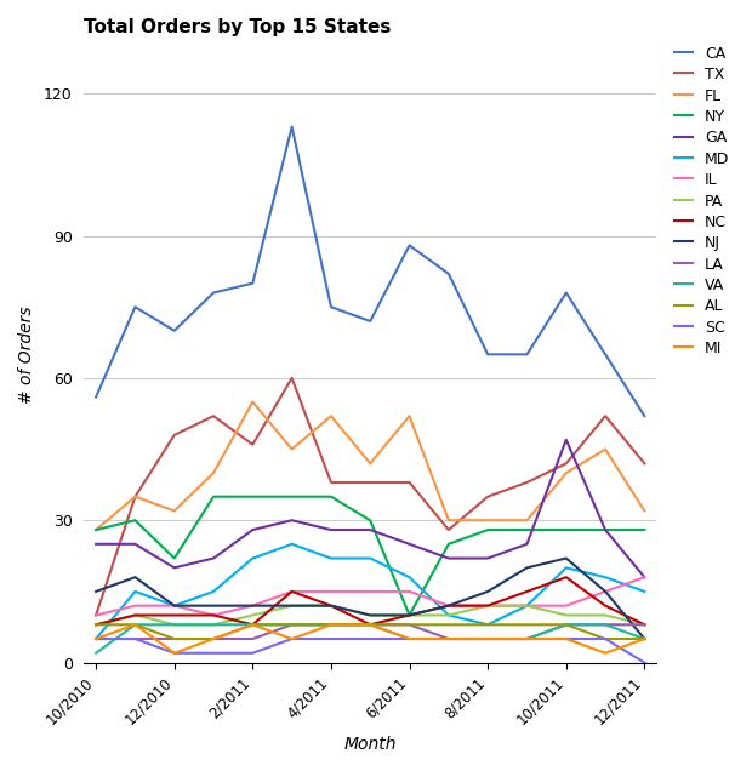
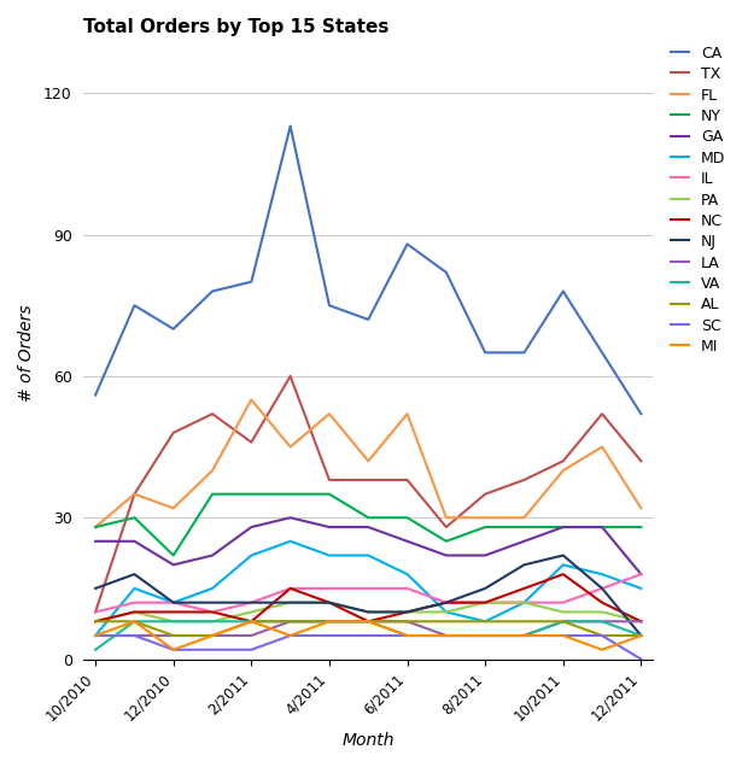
NY/6/2011: 10 -> 30
GA/10/2011: 47 -> 28
